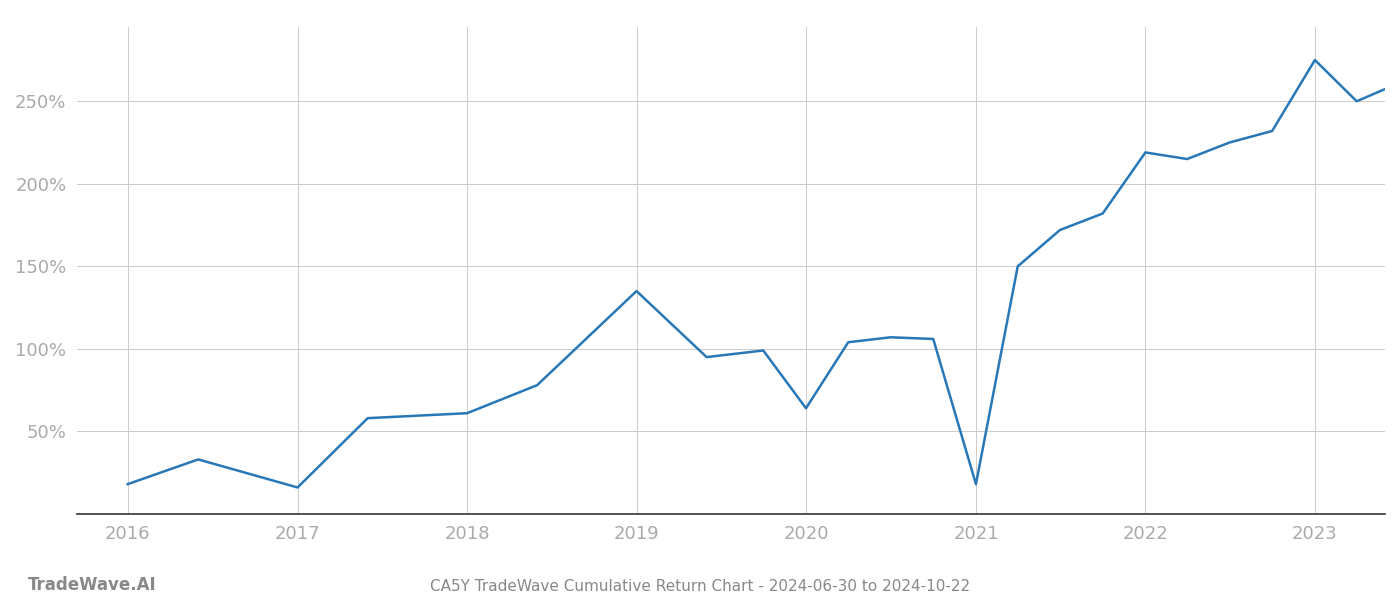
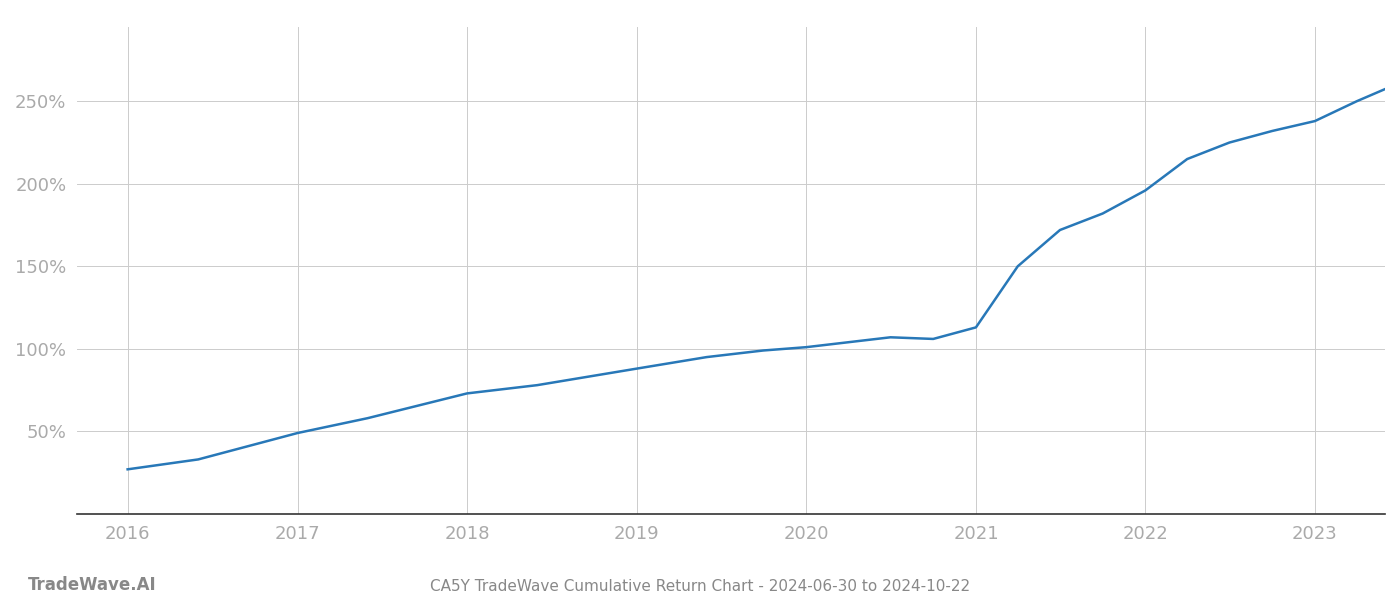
2016: 18% -> 27%
2017: 16% -> 49%
2018: 61% -> 73%
2019: 135% -> 88%
2020: 64% -> 101%
2021: 18% -> 113%
2022: 219% -> 196%
2023: 275% -> 238%
